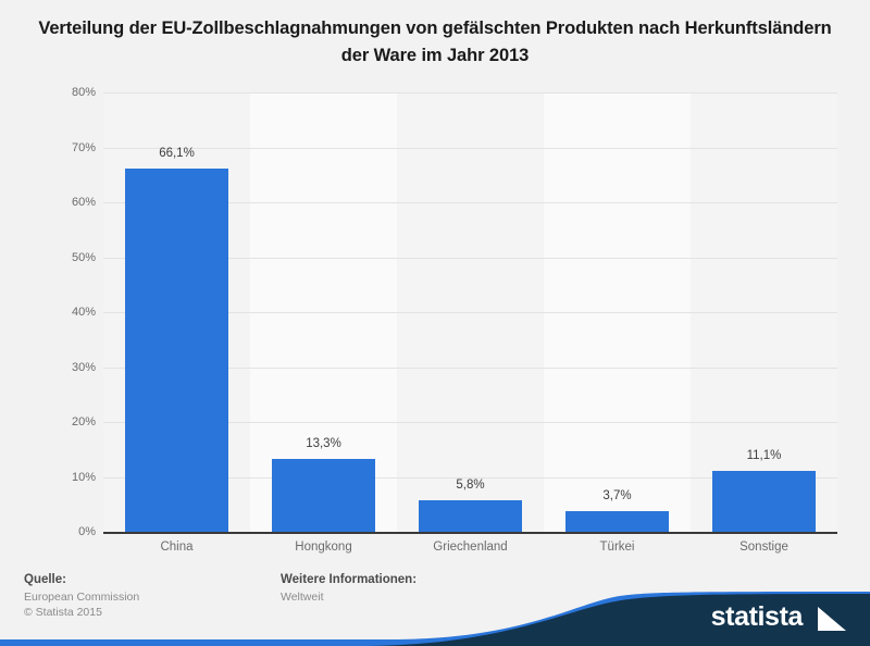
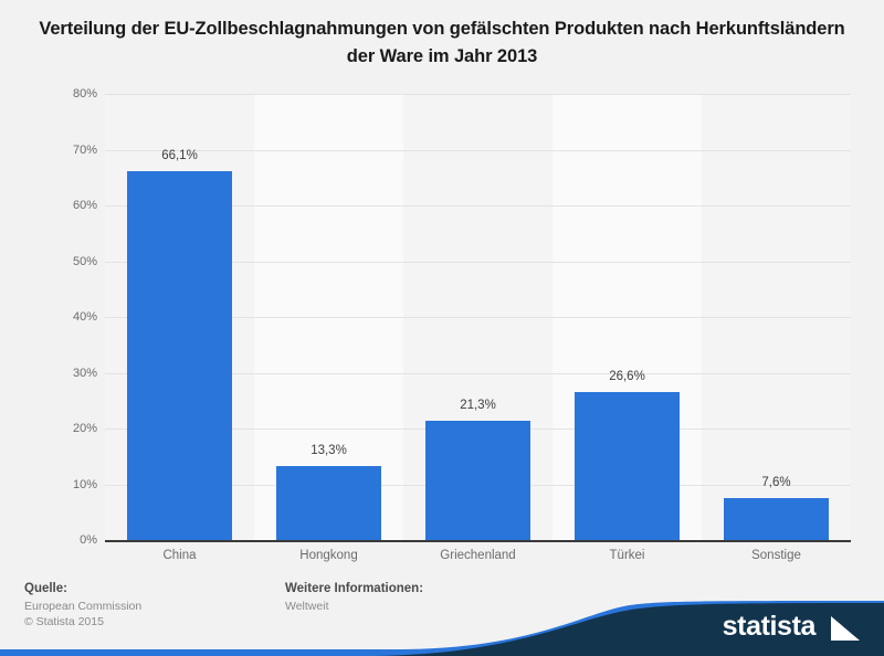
Griechenland: 5,8% -> 21,3%
Türkei: 3,7% -> 26,6%
Sonstige: 11,1% -> 7,6%
